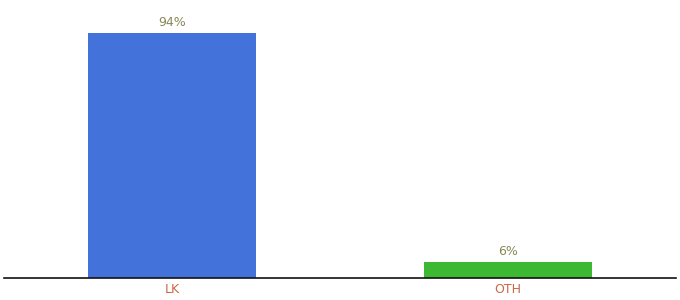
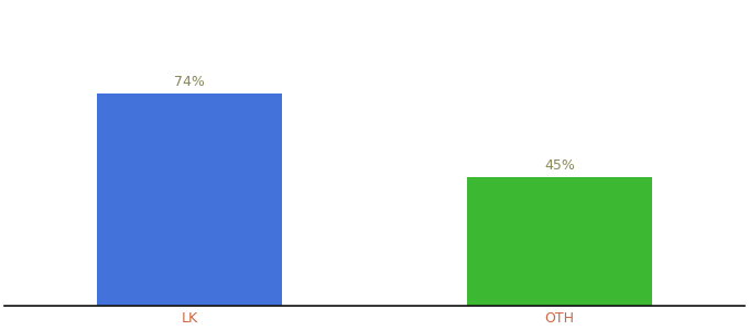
LK: 94% -> 74%
OTH: 6% -> 45%
